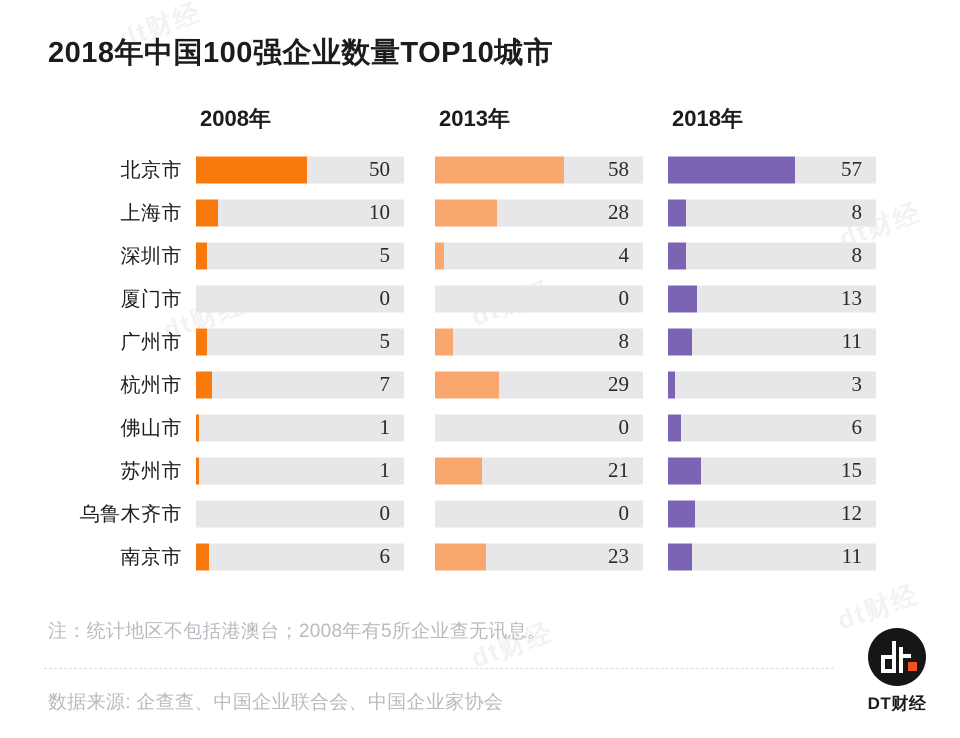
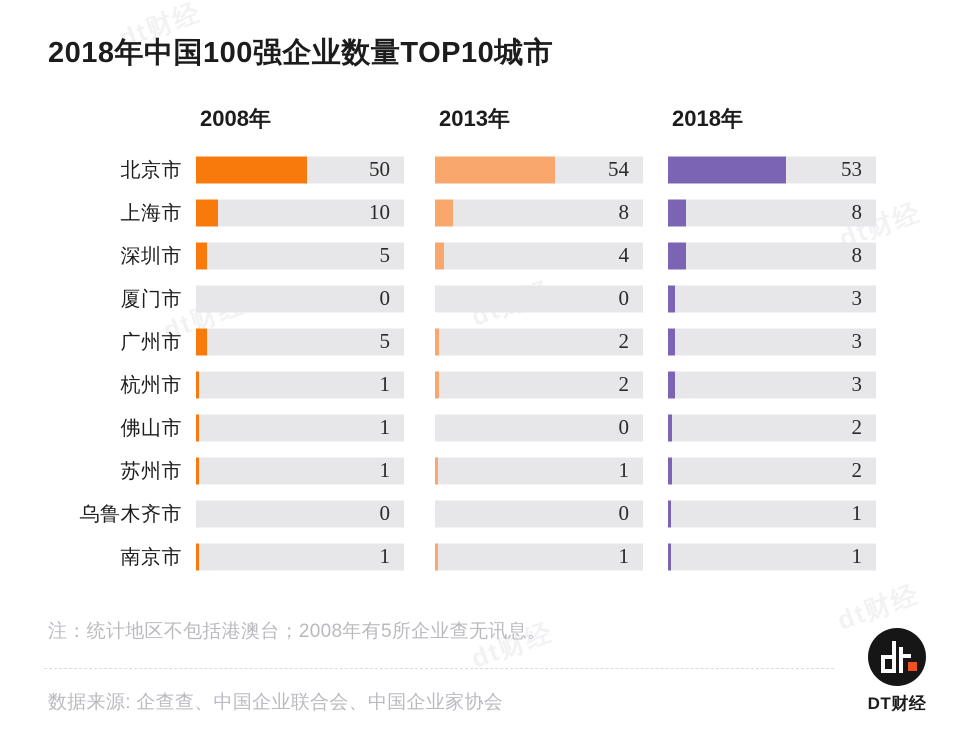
2013年/北京市: 58 -> 54
2018年/北京市: 57 -> 53
2013年/上海市: 28 -> 8
2018年/厦门市: 13 -> 3
2013年/广州市: 8 -> 2
2018年/广州市: 11 -> 3
2008年/杭州市: 7 -> 1
2013年/杭州市: 29 -> 2
2018年/佛山市: 6 -> 2
2013年/苏州市: 21 -> 1
2018年/苏州市: 15 -> 2
2018年/乌鲁木齐市: 12 -> 1
2008年/南京市: 6 -> 1
2013年/南京市: 23 -> 1
2018年/南京市: 11 -> 1
